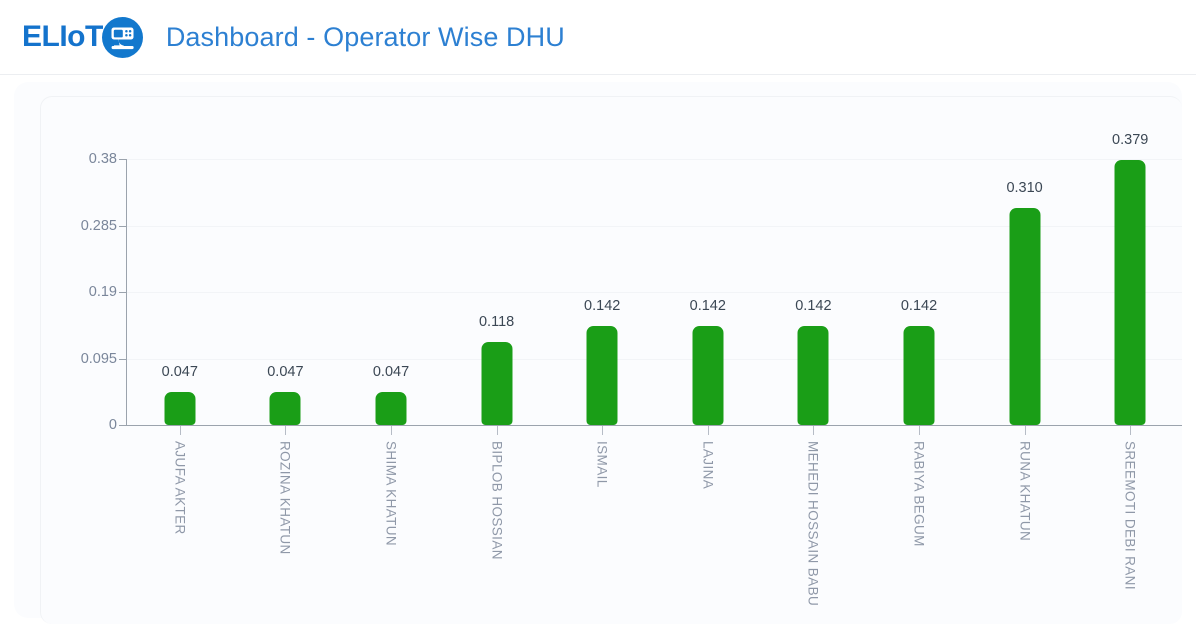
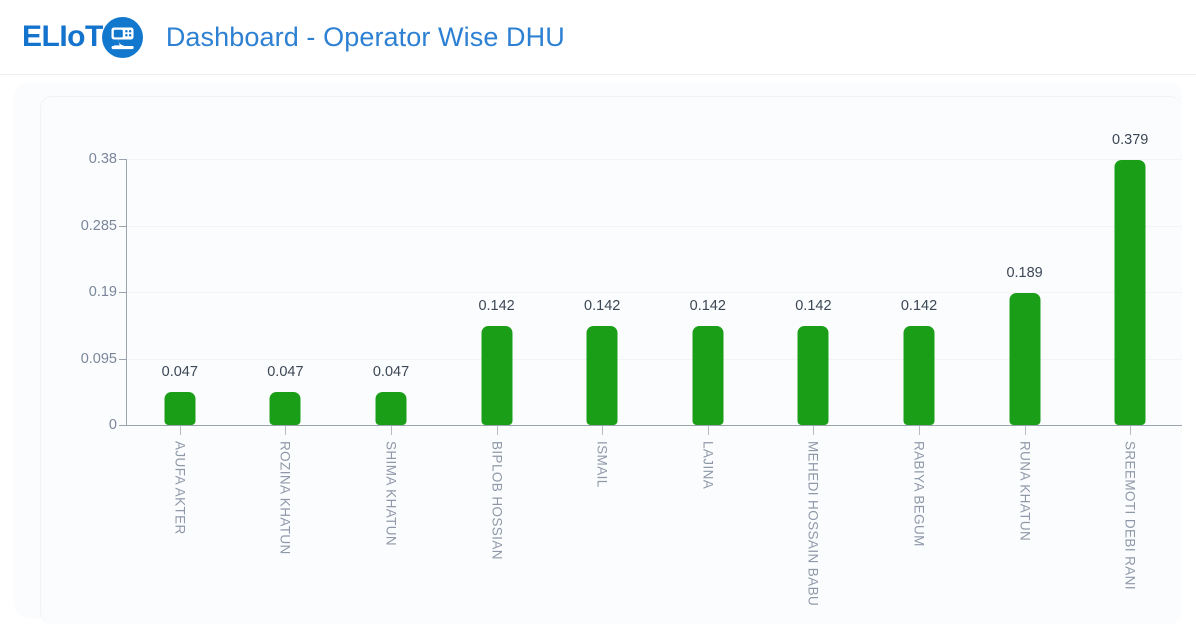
BIPLOB HOSSIAN: 0.118 -> 0.142
RUNA KHATUN: 0.310 -> 0.189
